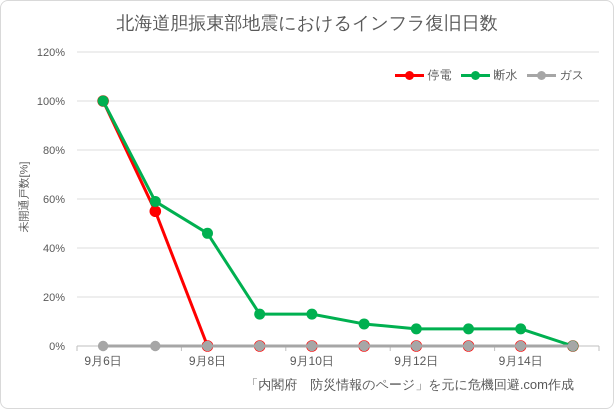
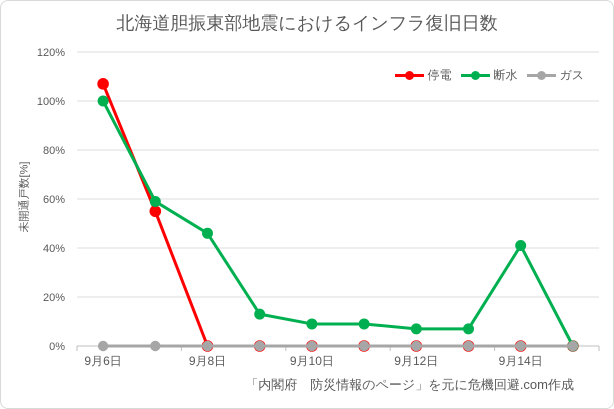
停電/9月6日: 100% -> 107%
断水/9月10日: 13% -> 9%
断水/9月14日: 7% -> 41%
